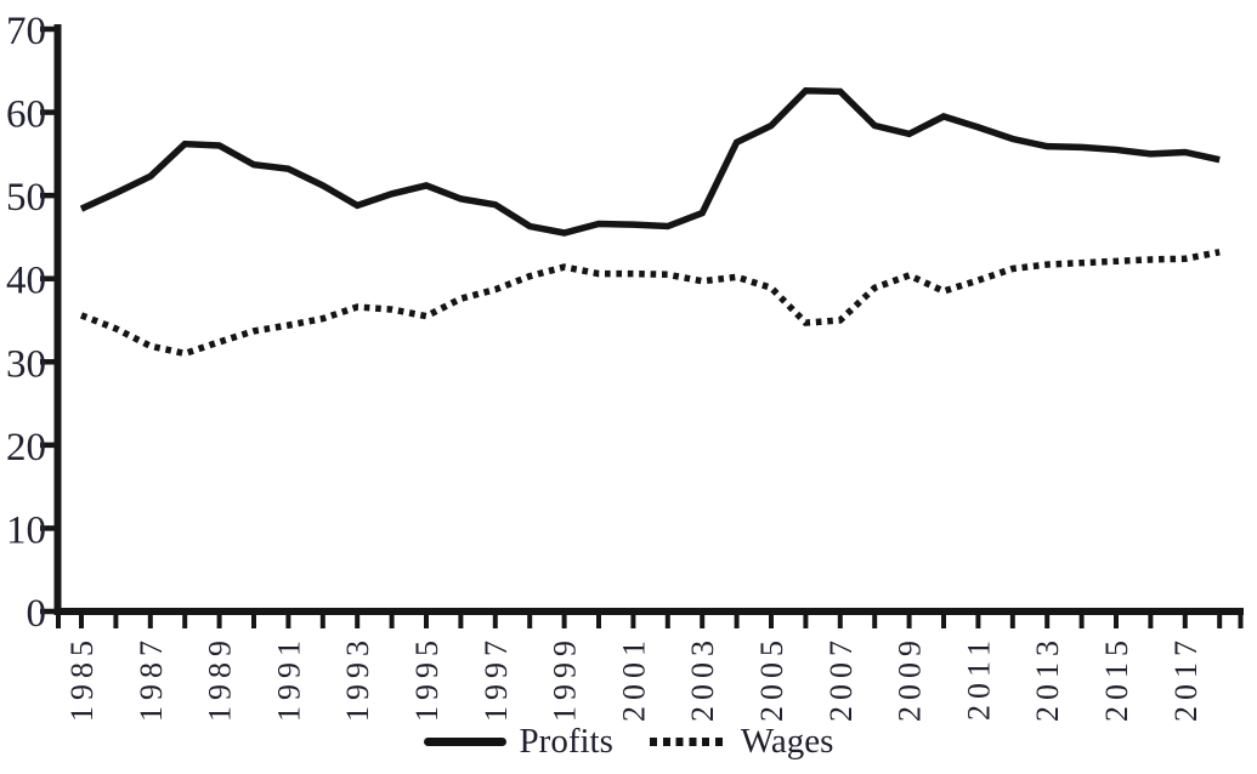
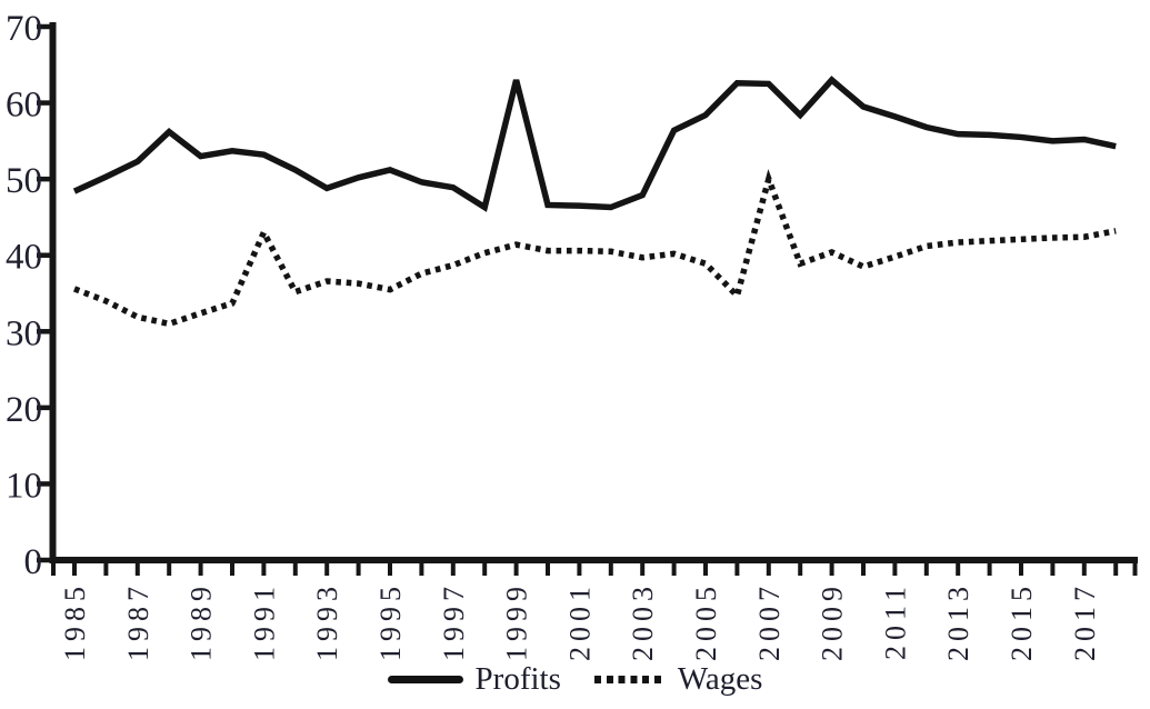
Profits/1989: 56 -> 53
Wages/1991: 34 -> 43
Profits/1999: 46 -> 63
Wages/2007: 35 -> 50
Profits/2009: 57 -> 63
